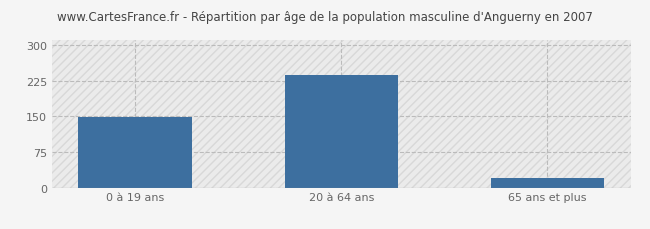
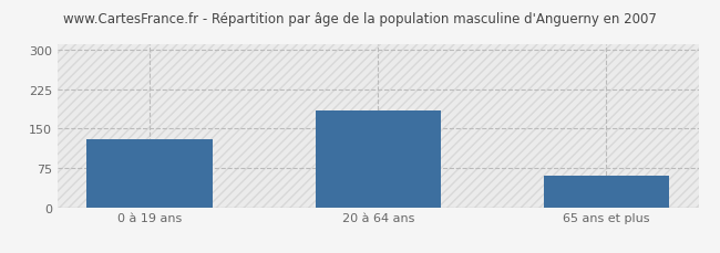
0 à 19 ans: 148 -> 130
20 à 64 ans: 238 -> 185
65 ans et plus: 20 -> 60
